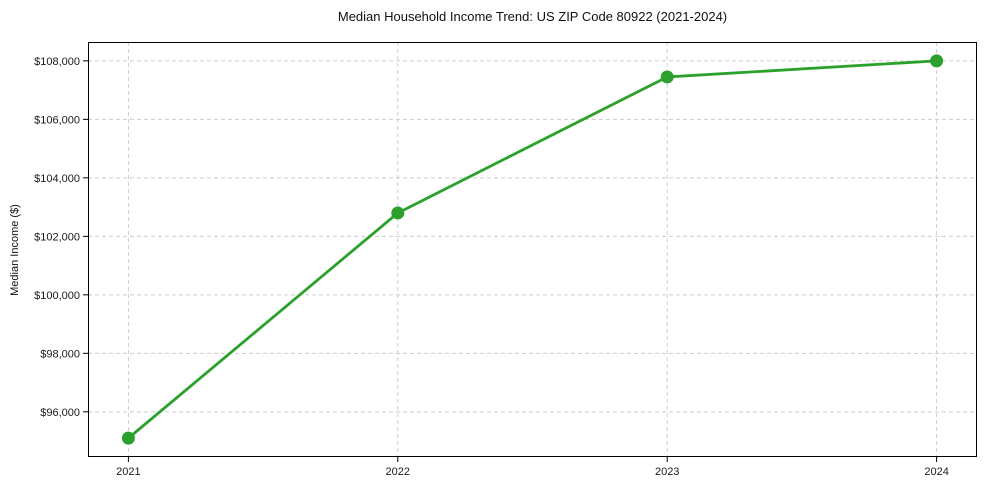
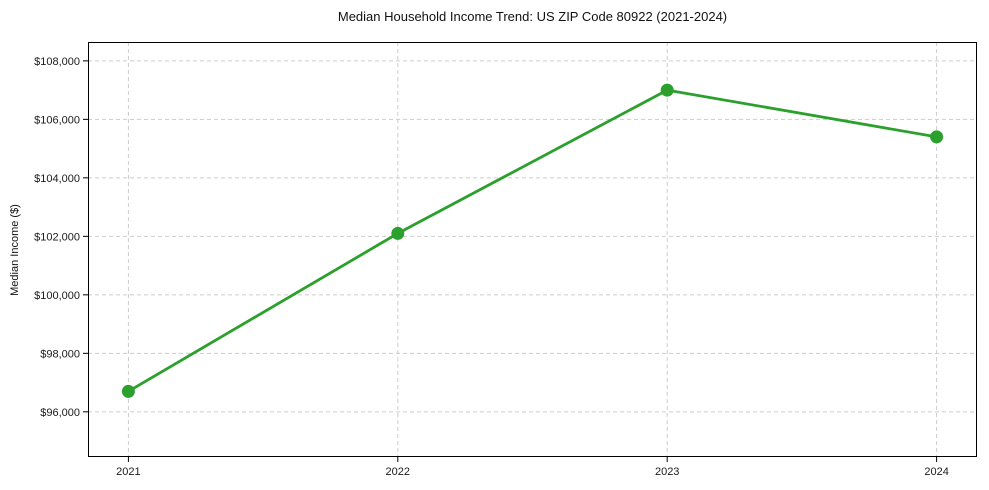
2021: $95100 -> $96700
2022: $102800 -> $102100
2023: $107400 -> $107000
2024: $108000 -> $105400
